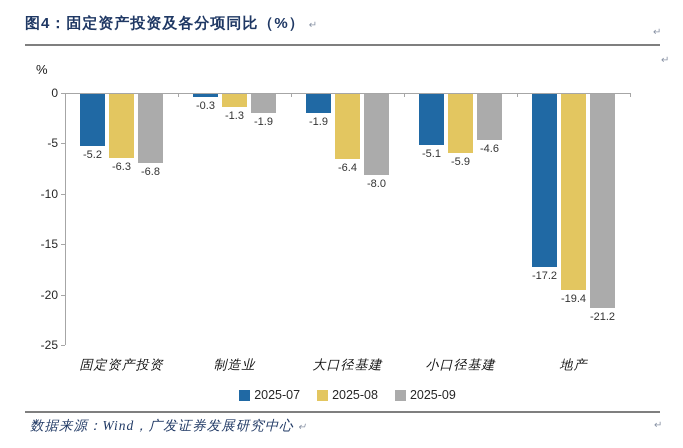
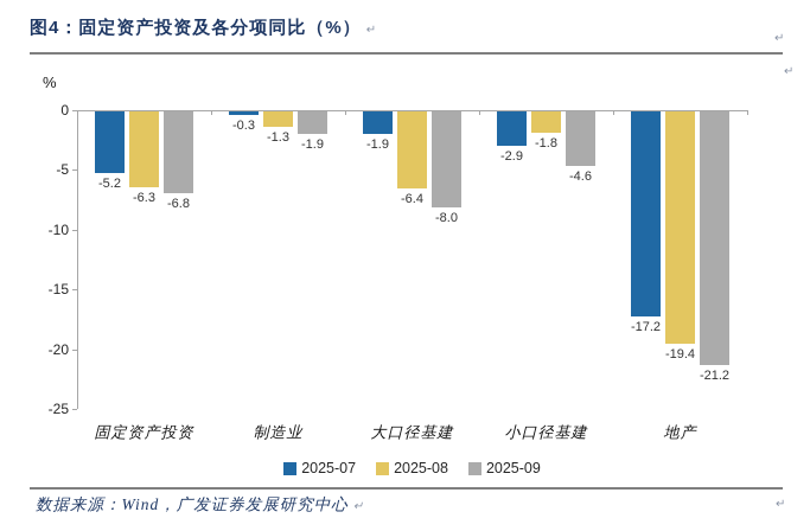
2025-07/小口径基建: -5.1 -> -2.9
2025-08/小口径基建: -5.9 -> -1.8
